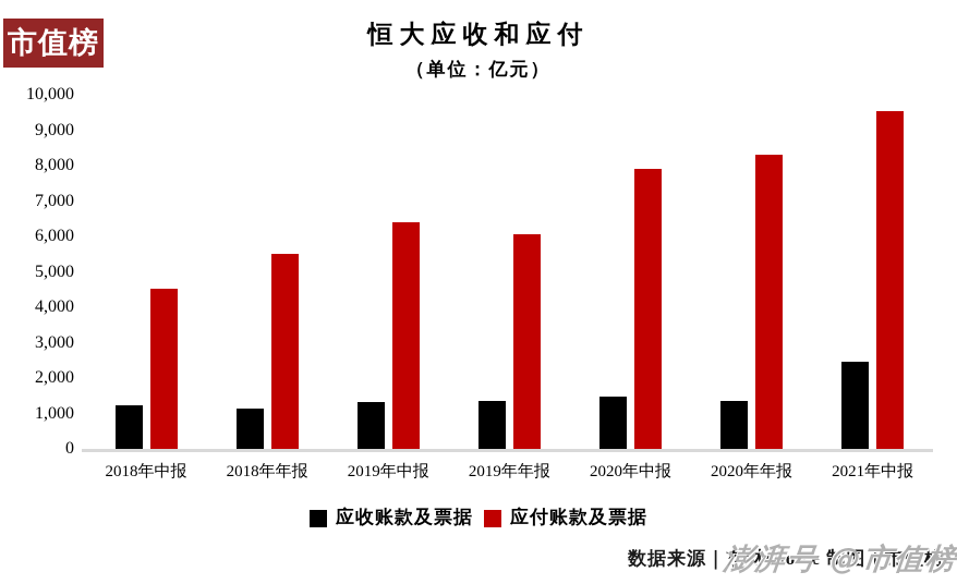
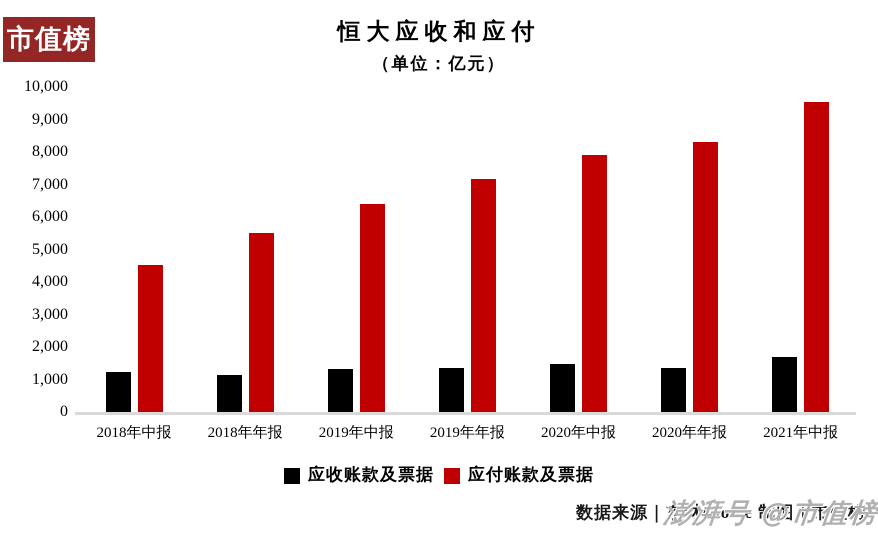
应付账款及票据/2019年年报: 6100 -> 7200
应收账款及票据/2021年中报: 2500 -> 1700
